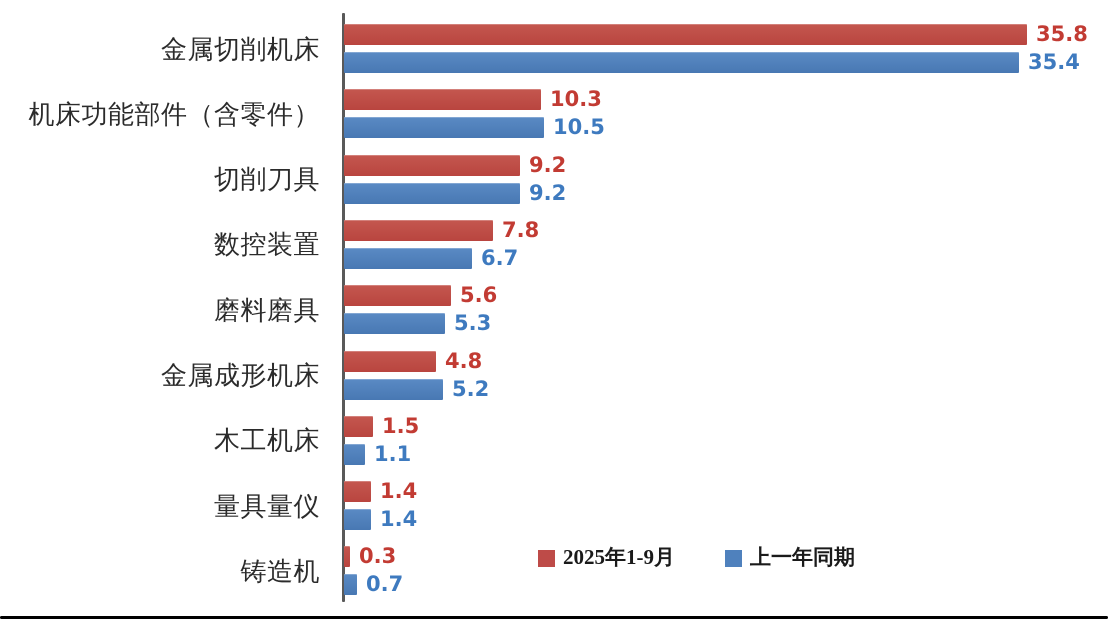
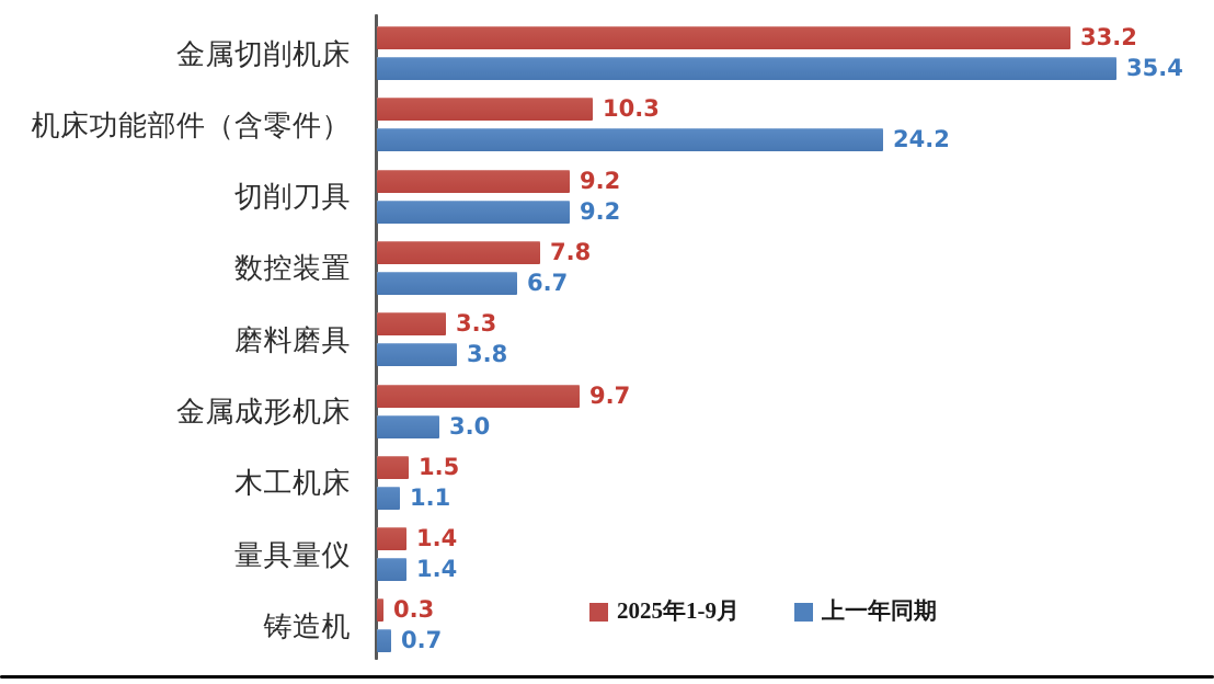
2025年1-9月/金属切削机床: 35.8 -> 33.2
上一年同期/机床功能部件（含零件）: 10.5 -> 24.2
2025年1-9月/磨料磨具: 5.6 -> 3.3
上一年同期/磨料磨具: 5.3 -> 3.8
2025年1-9月/金属成形机床: 4.8 -> 9.7
上一年同期/金属成形机床: 5.2 -> 3.0
